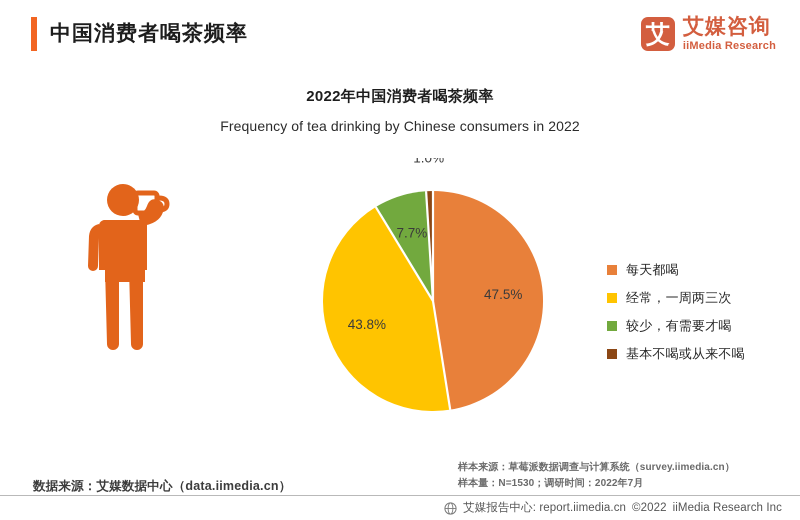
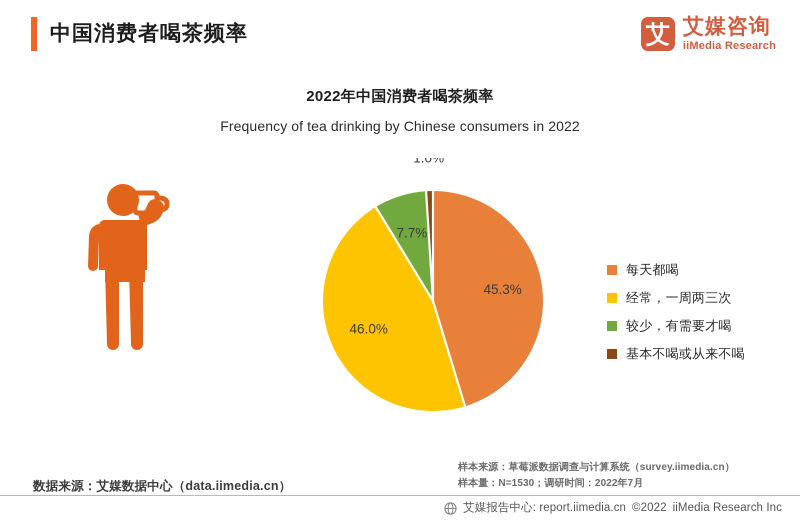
每天都喝: 47.5% -> 45.3%
经常，一周两三次: 43.8% -> 46.0%
